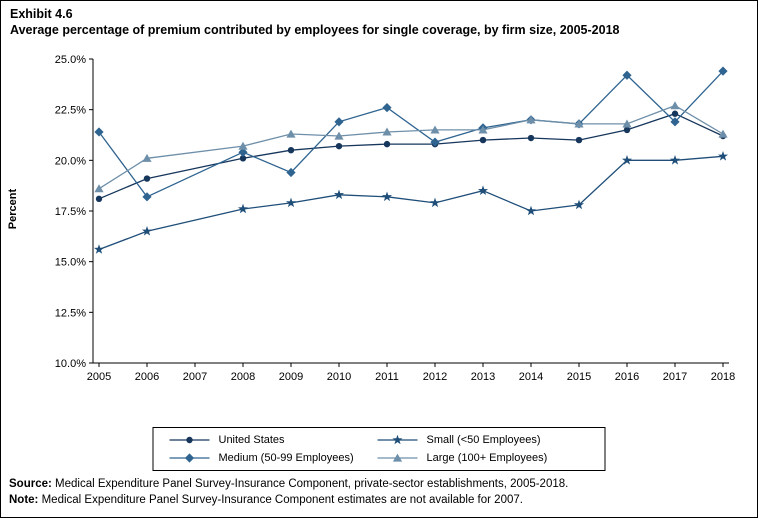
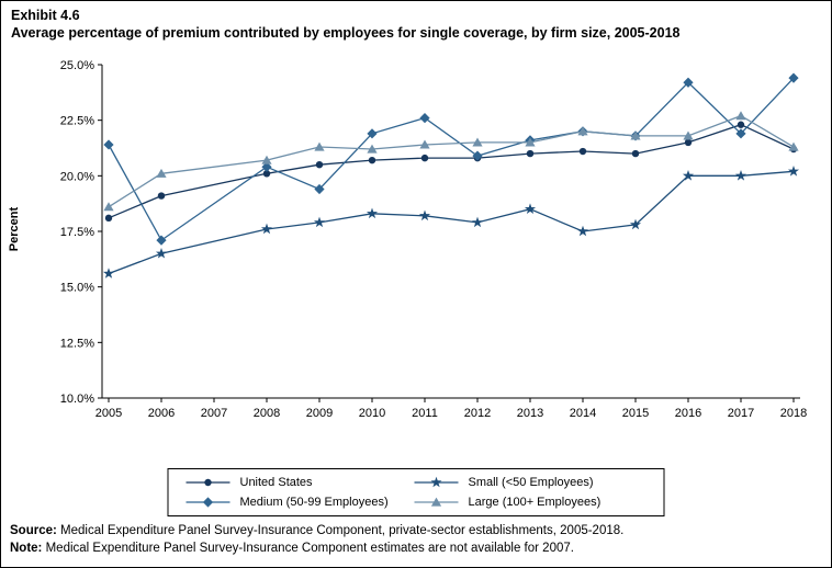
Medium (50-99 Employees)/2006: 18.2% -> 17.1%
